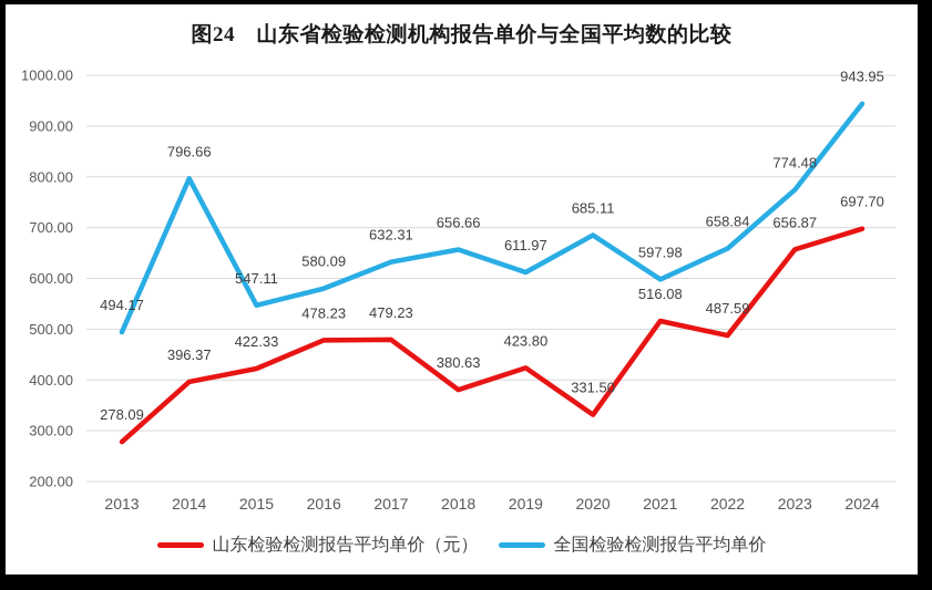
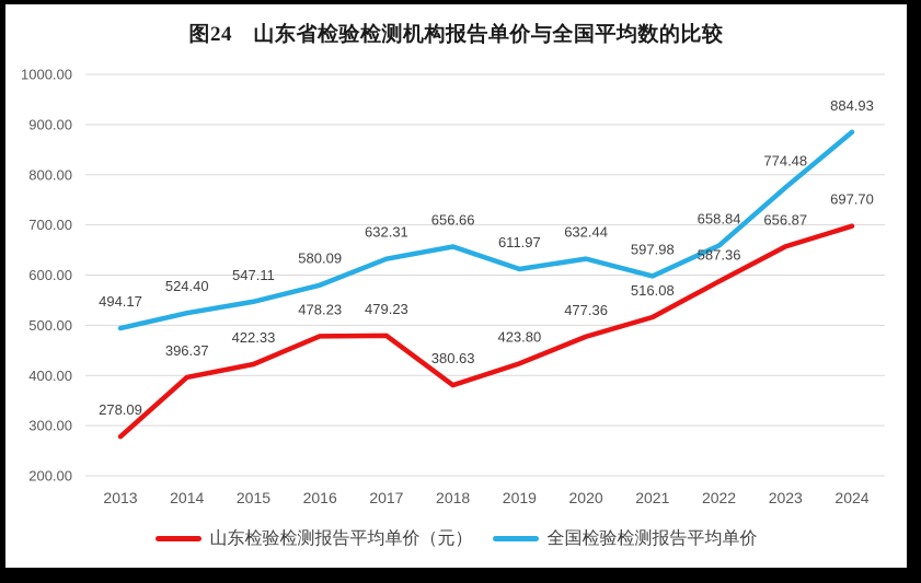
全国检验检测报告平均单价/2014: 796.66 -> 524.40
山东检验检测报告平均单价（元）/2020: 331.50 -> 477.36
全国检验检测报告平均单价/2020: 685.11 -> 632.44
山东检验检测报告平均单价（元）/2022: 487.59 -> 587.36
全国检验检测报告平均单价/2024: 943.95 -> 884.93
